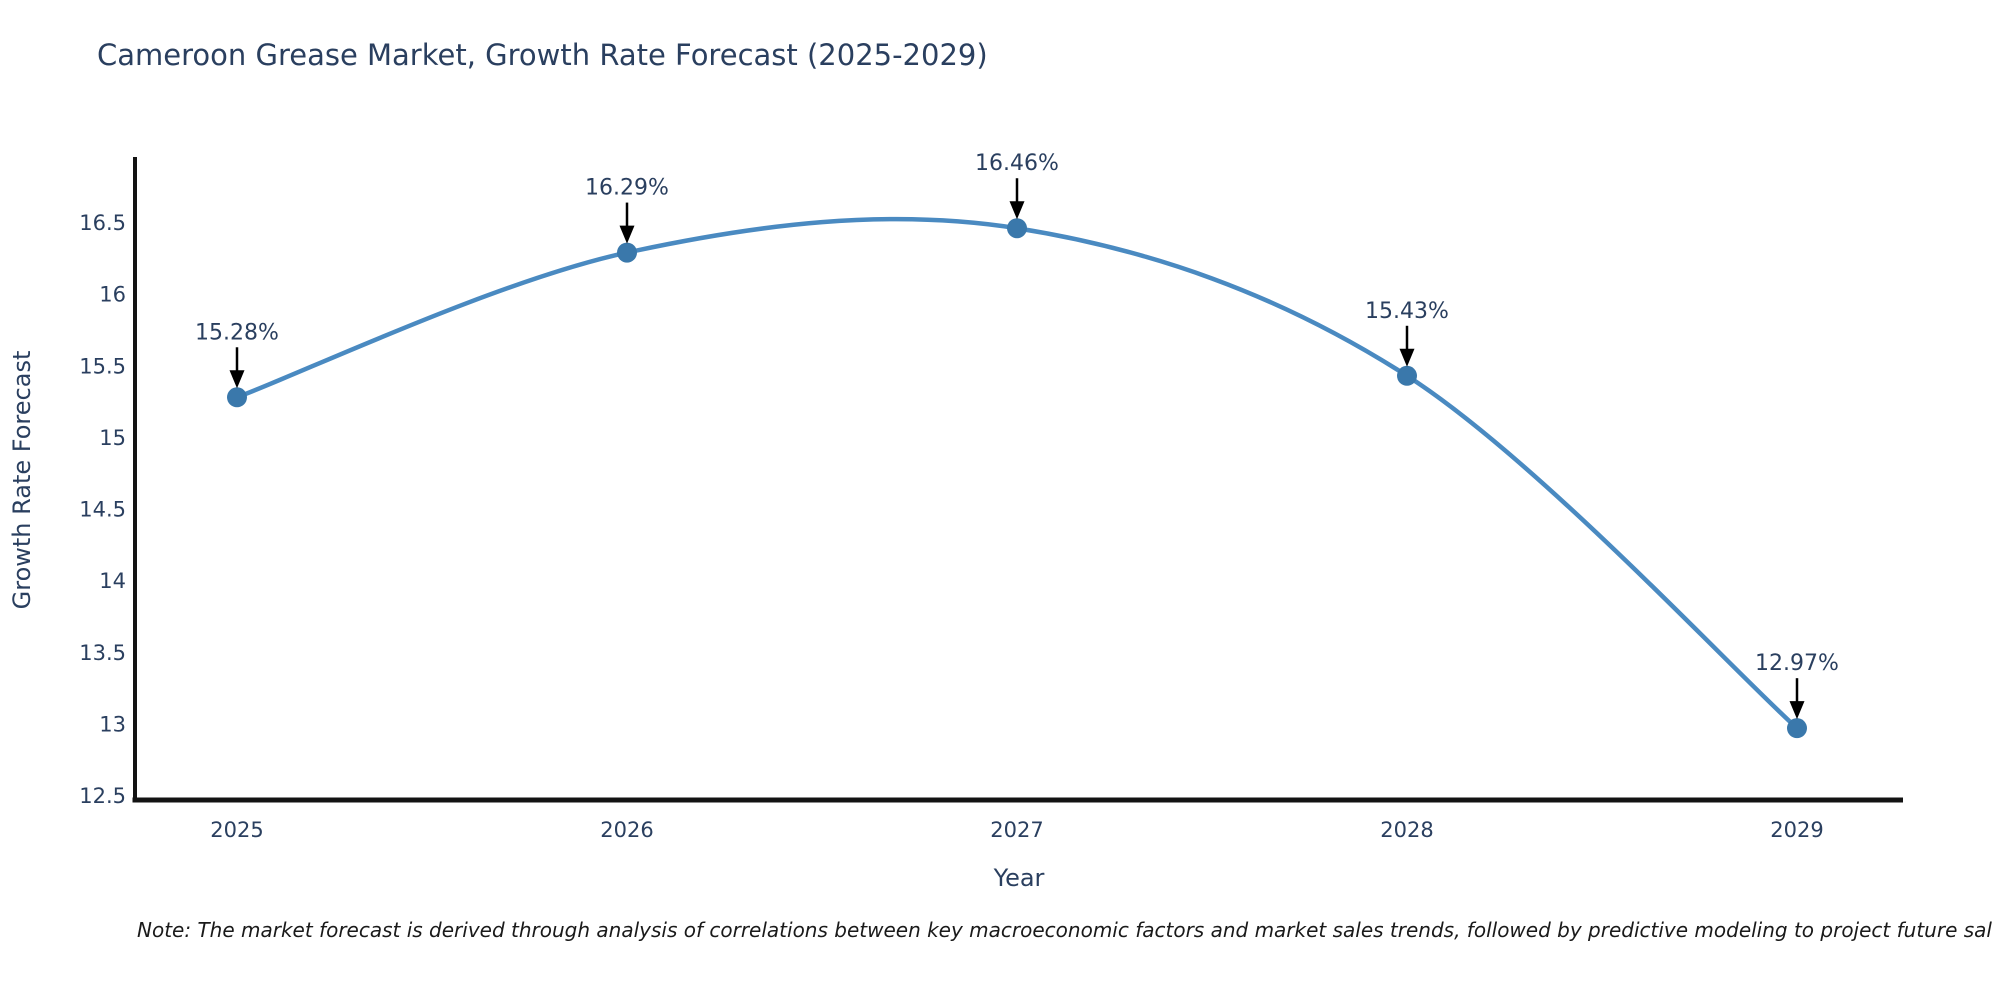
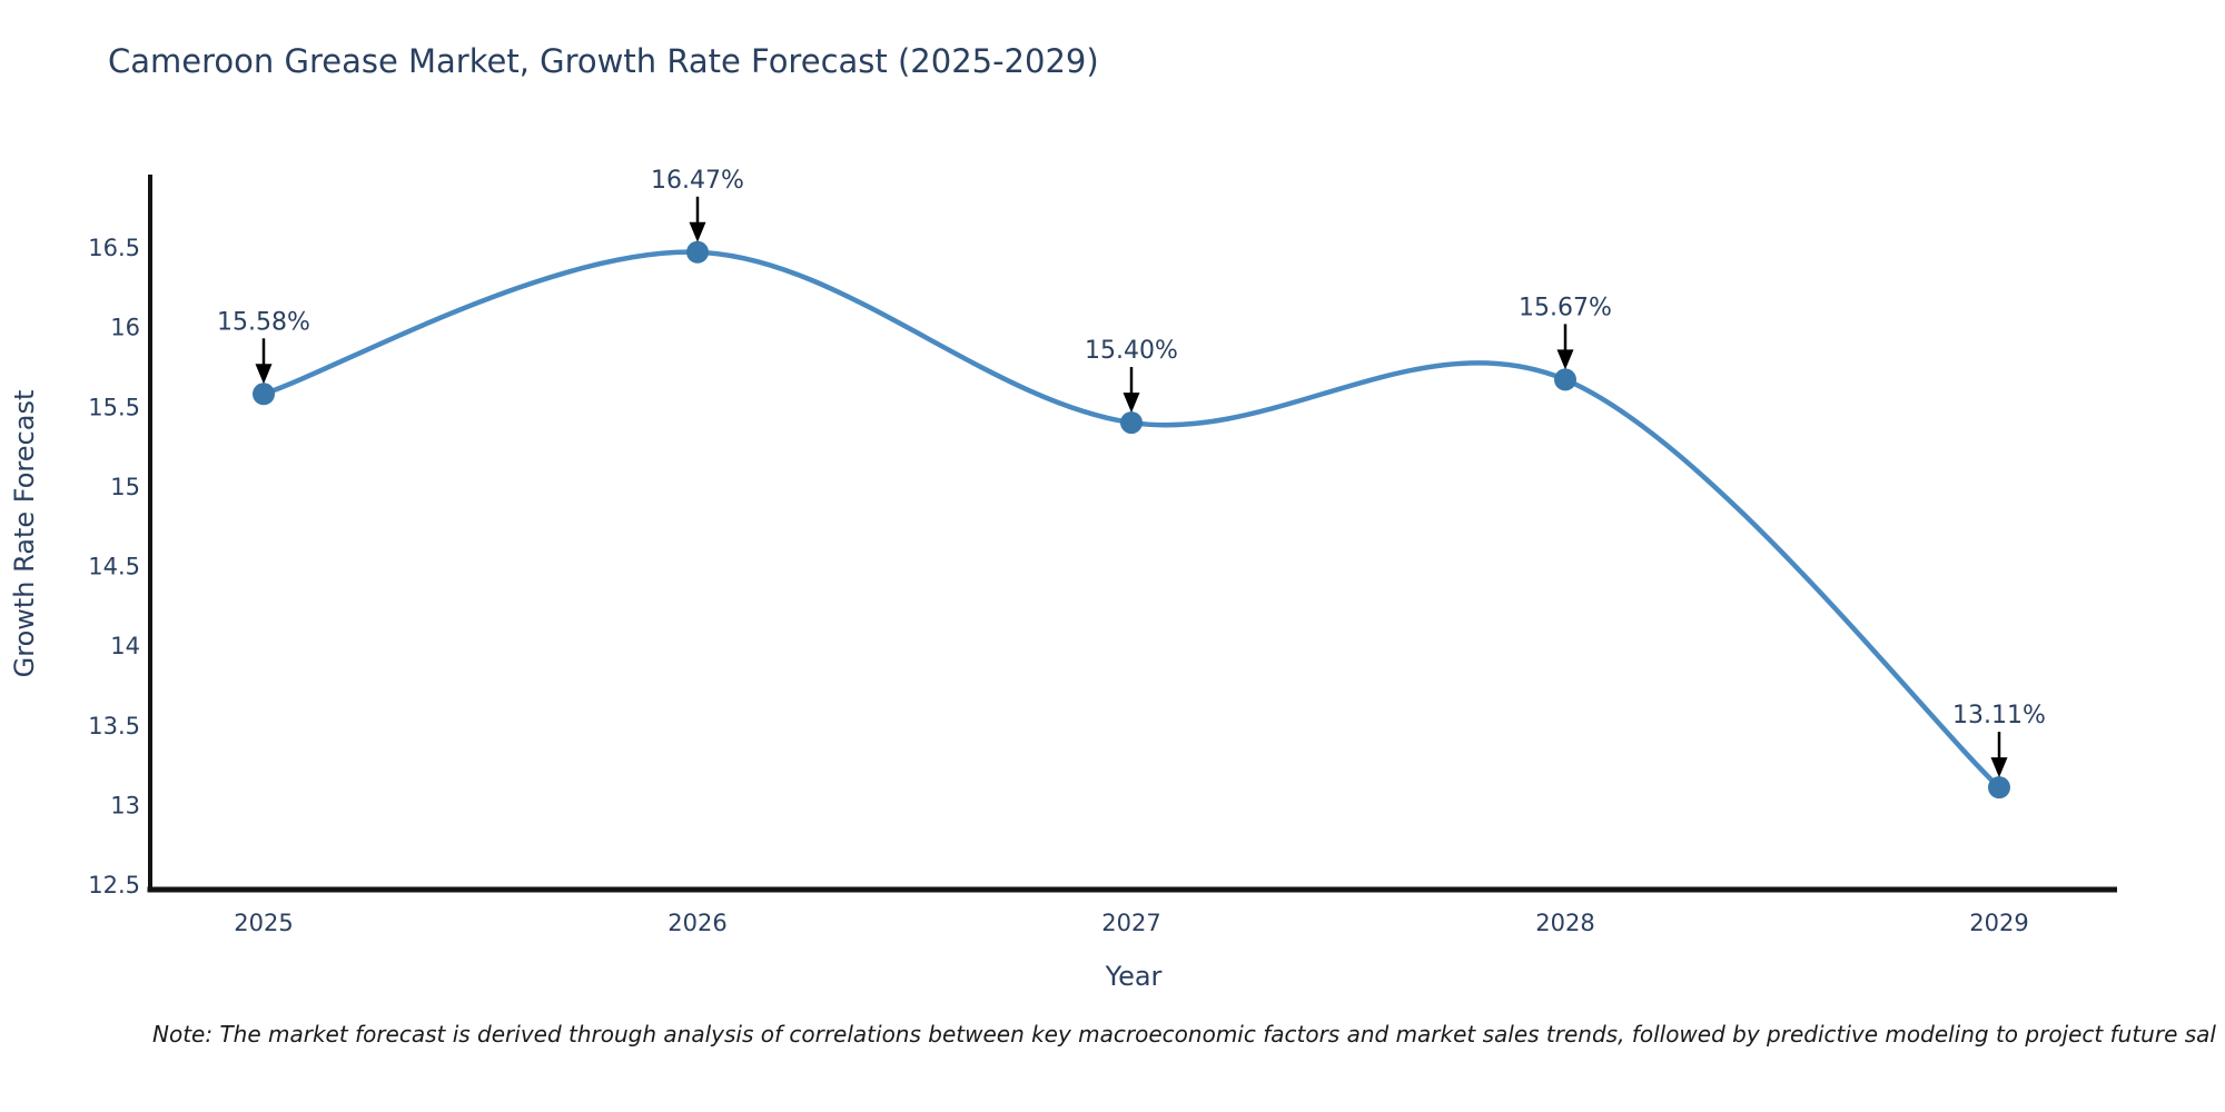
2025: 15.28% -> 15.58%
2026: 16.29% -> 16.47%
2027: 16.46% -> 15.40%
2028: 15.43% -> 15.67%
2029: 12.97% -> 13.11%
